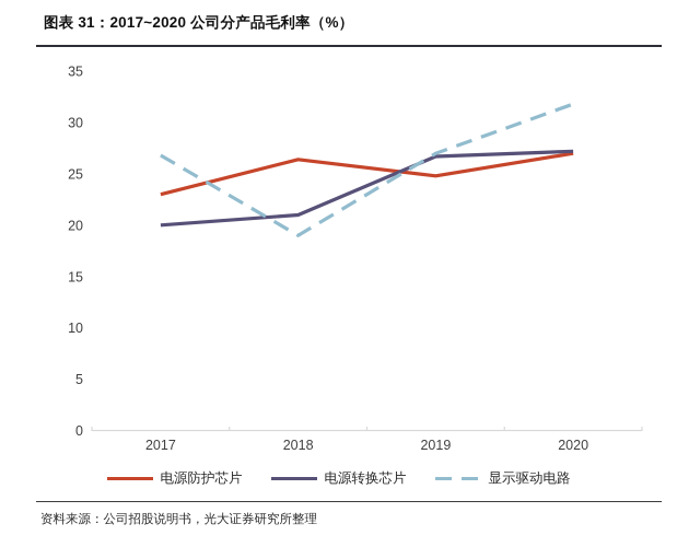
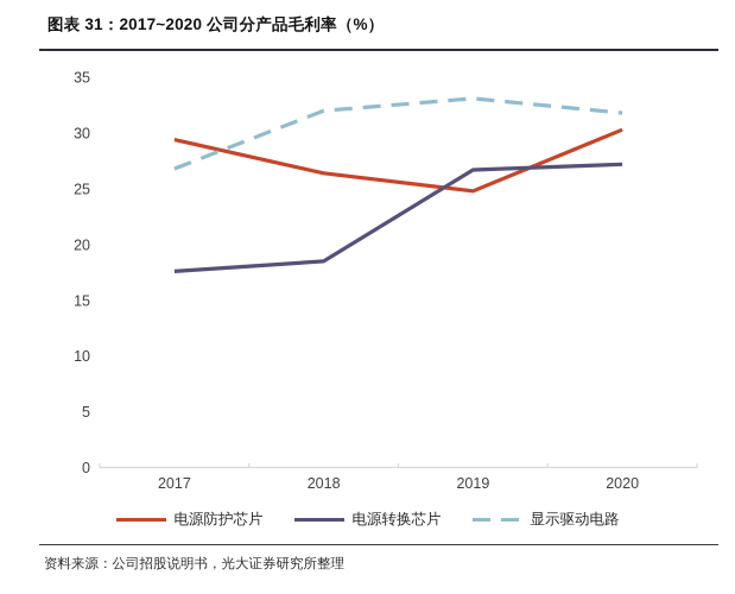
电源防护芯片/2017: 23 -> 29
电源转换芯片/2017: 20 -> 18
电源转换芯片/2018: 21 -> 18
显示驱动电路/2018: 19 -> 32
显示驱动电路/2019: 27 -> 33
电源防护芯片/2020: 27 -> 30
